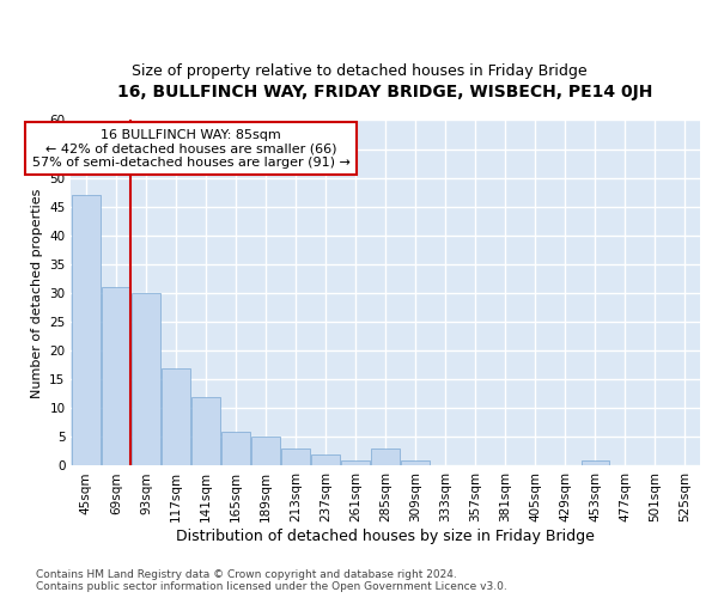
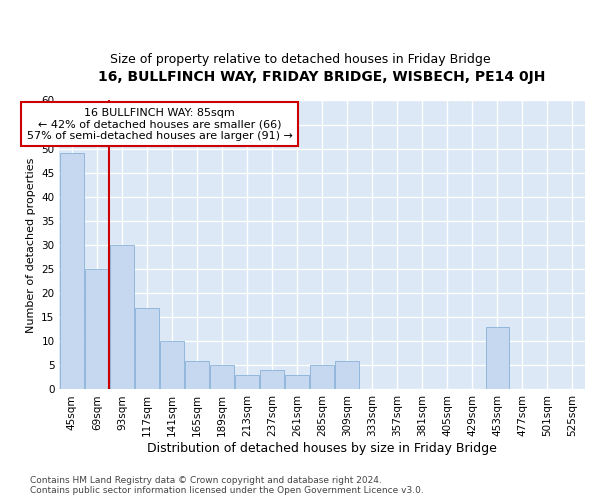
45sqm: 47 -> 49
69sqm: 31 -> 25
141sqm: 12 -> 10
237sqm: 2 -> 4
261sqm: 1 -> 3
285sqm: 3 -> 5
309sqm: 1 -> 6
453sqm: 1 -> 13
